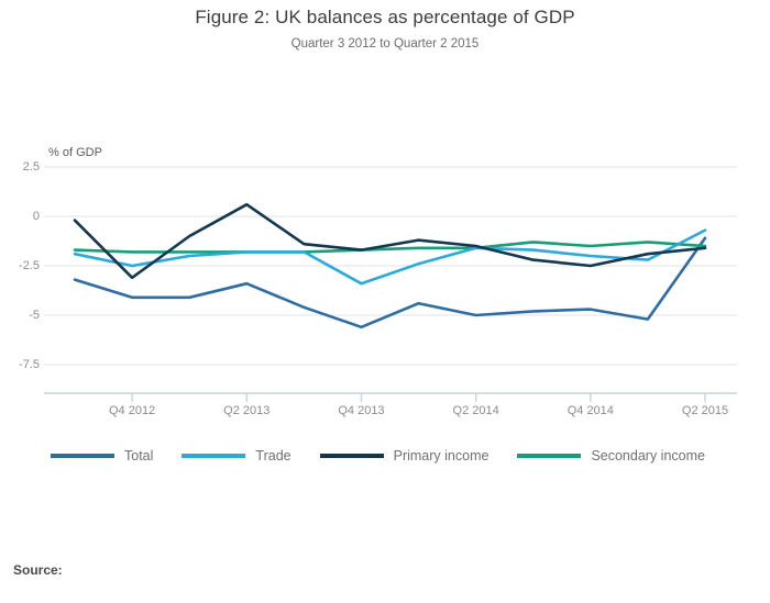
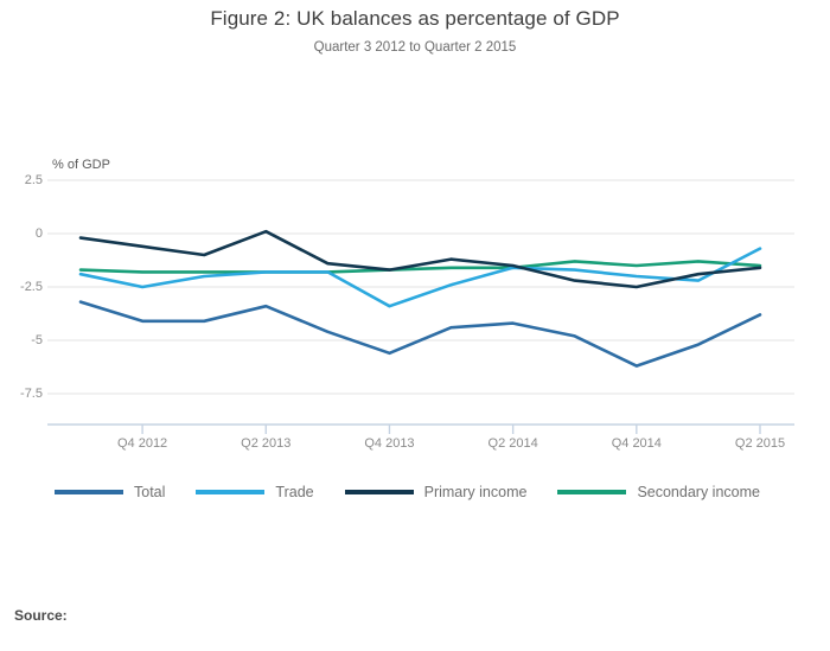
Primary income/Q4 2012: -3.1 -> -0.6
Primary income/Q2 2013: 0.6 -> 0.1
Total/Q2 2014: -5.0 -> -4.2
Total/Q4 2014: -4.7 -> -6.2
Total/Q2 2015: -1.1 -> -3.8
